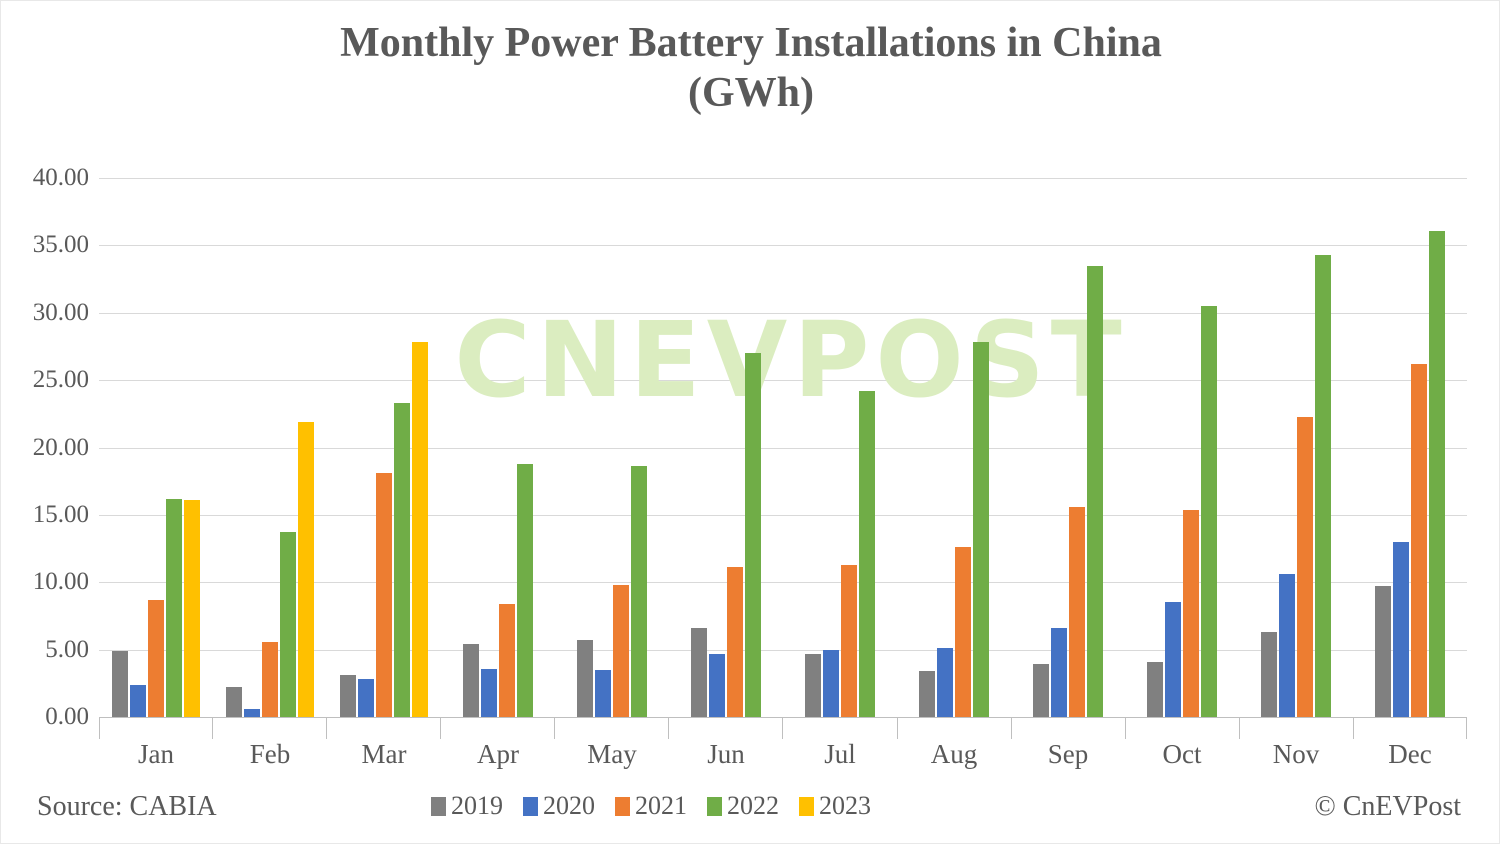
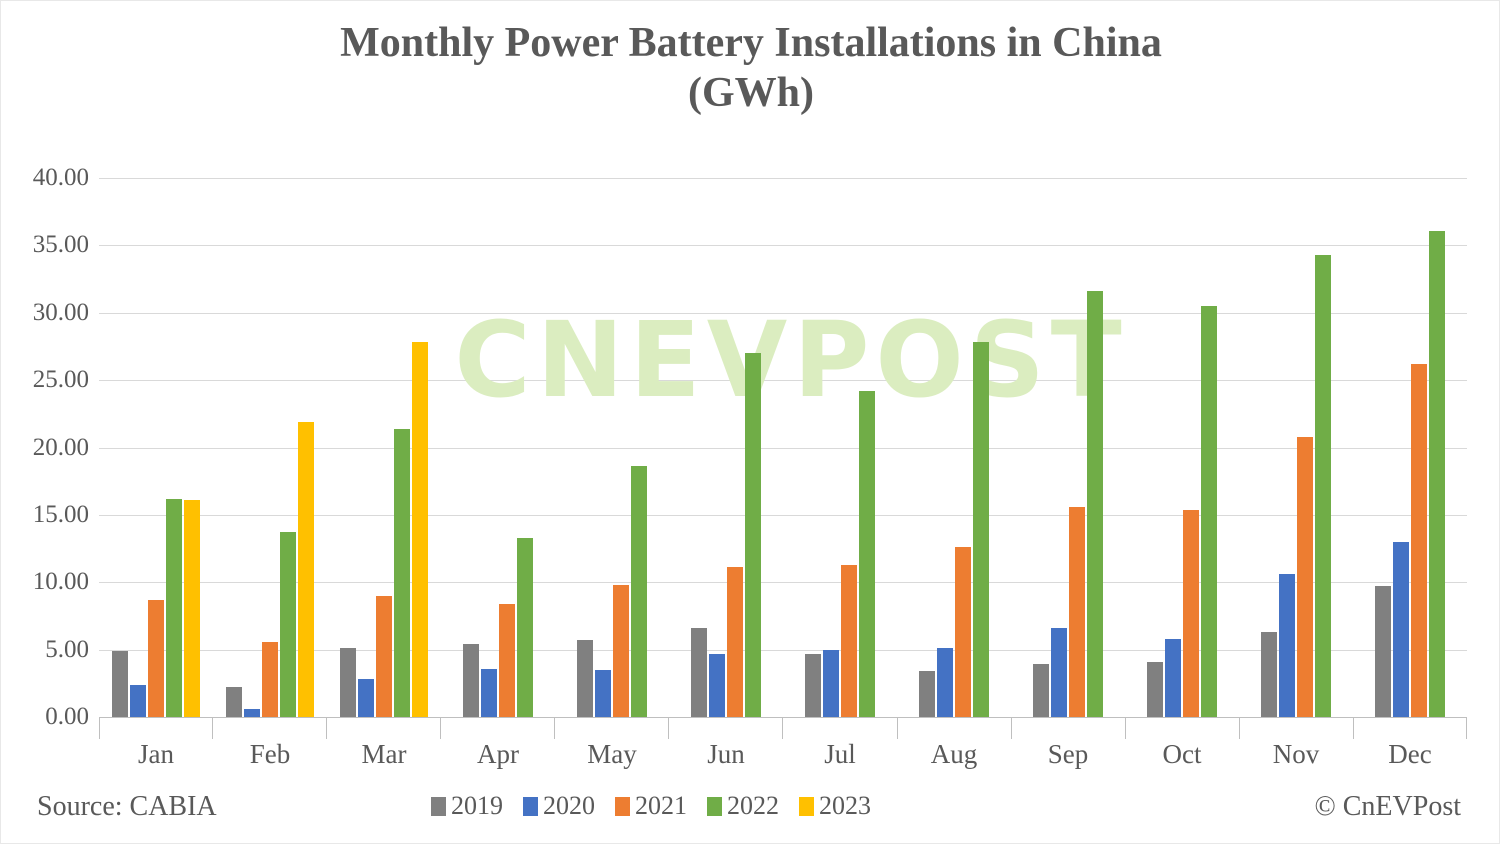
2019/Mar: 3.1 -> 5.1
2021/Mar: 18.1 -> 9.0
2022/Mar: 23.3 -> 21.4
2022/Apr: 18.8 -> 13.3
2022/Sep: 33.5 -> 31.6
2020/Oct: 8.5 -> 5.8
2021/Nov: 22.3 -> 20.8
